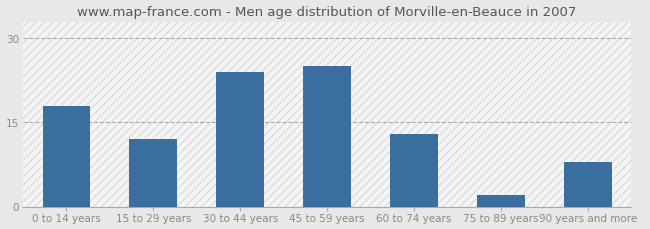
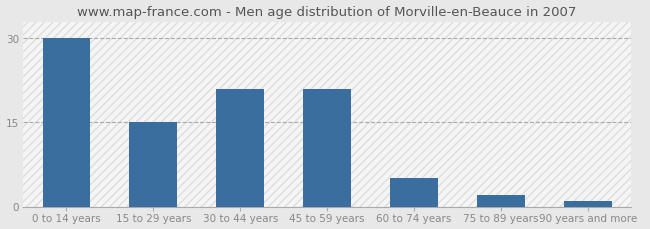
0 to 14 years: 18 -> 30
15 to 29 years: 12 -> 15
30 to 44 years: 24 -> 21
45 to 59 years: 25 -> 21
60 to 74 years: 13 -> 5
90 years and more: 8 -> 1
